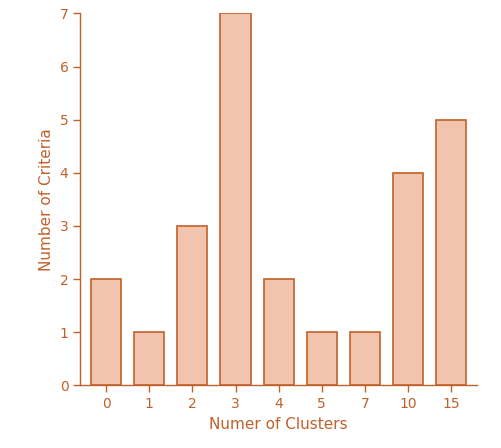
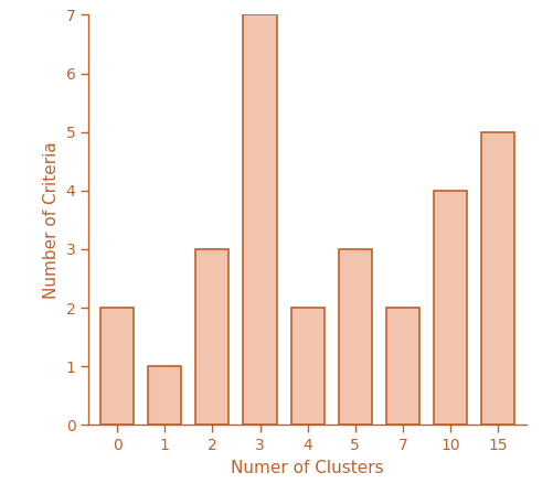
5: 1 -> 3
7: 1 -> 2
